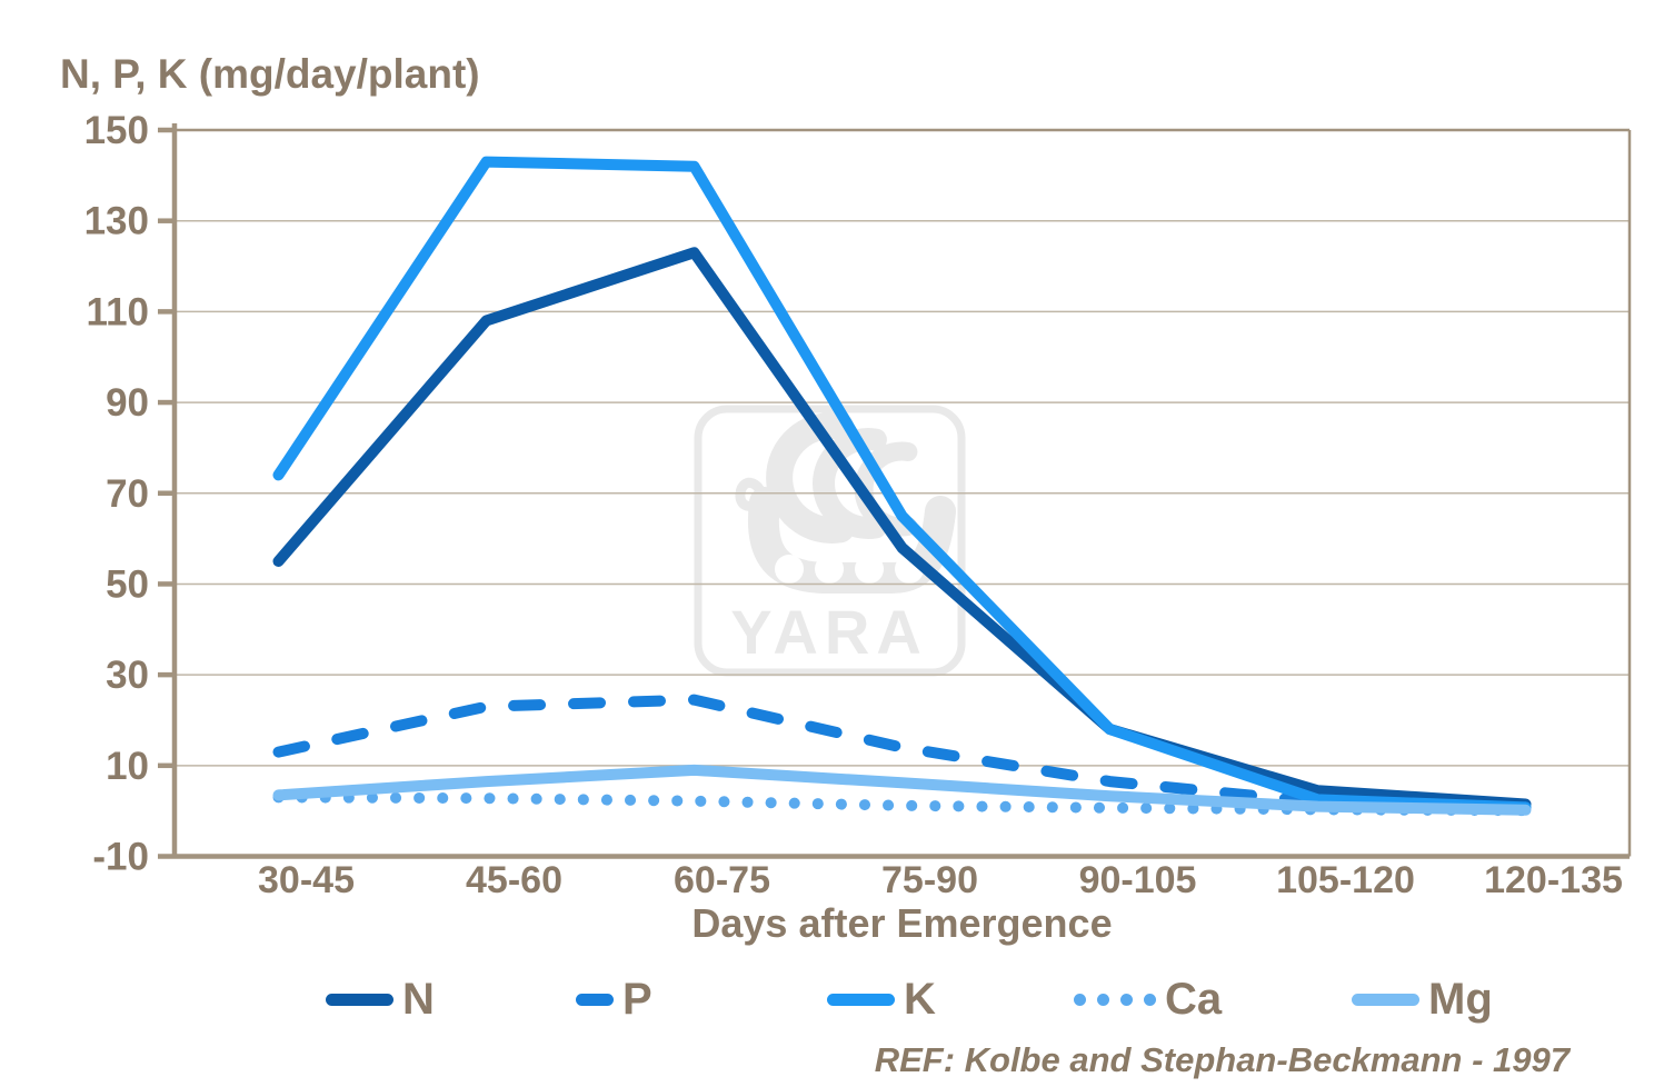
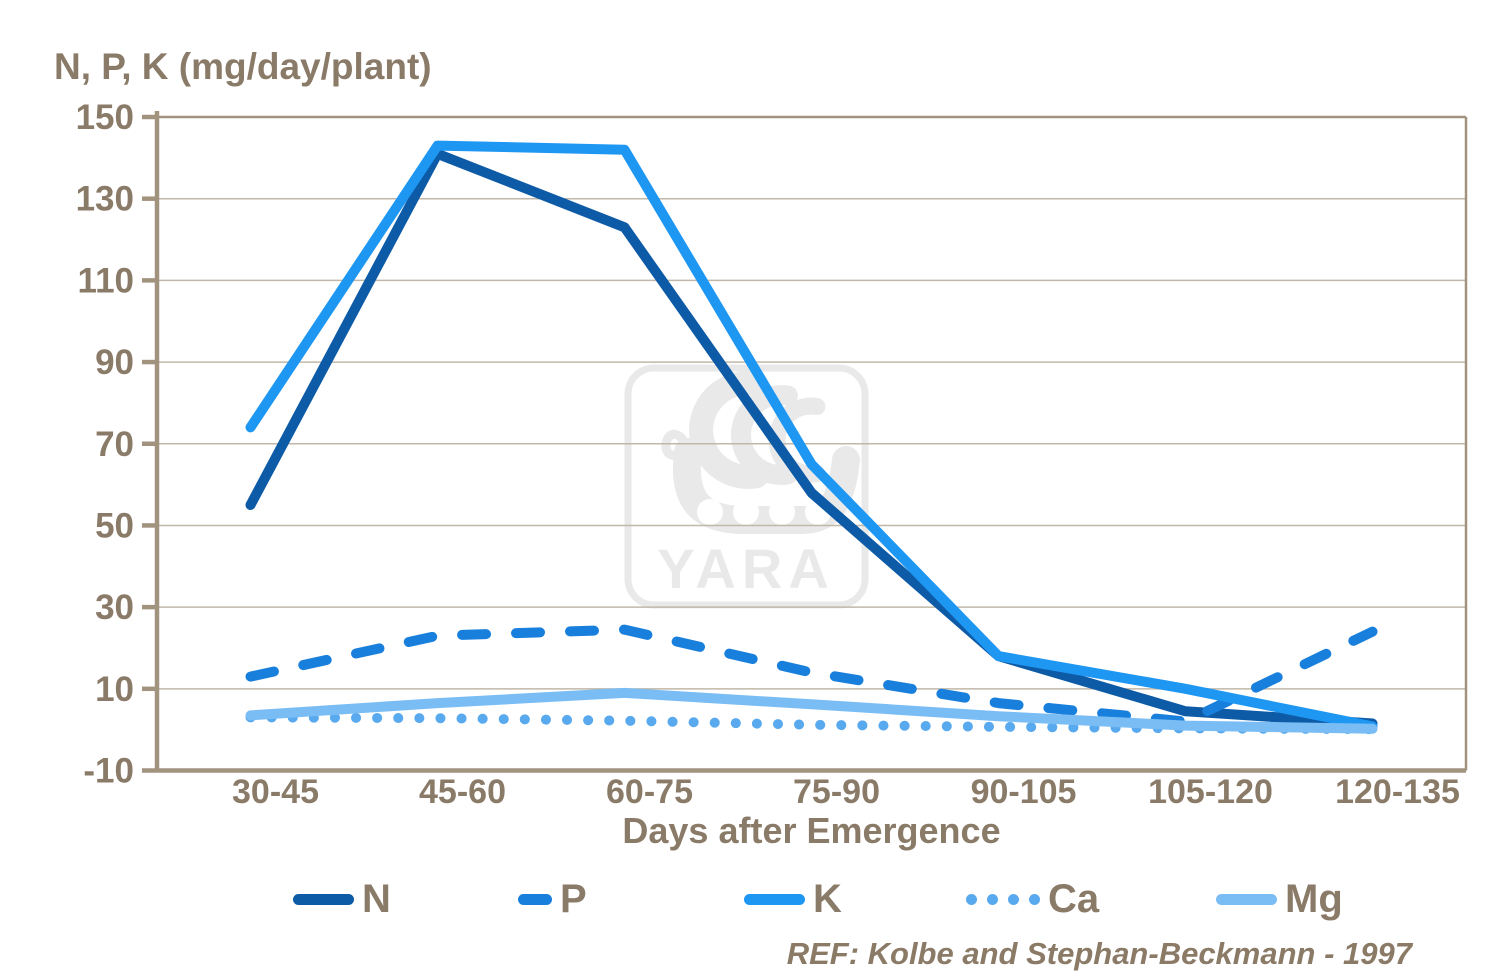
N/45-60: 108 -> 141
K/105-120: 2 -> 10
P/120-135: 1 -> 24
